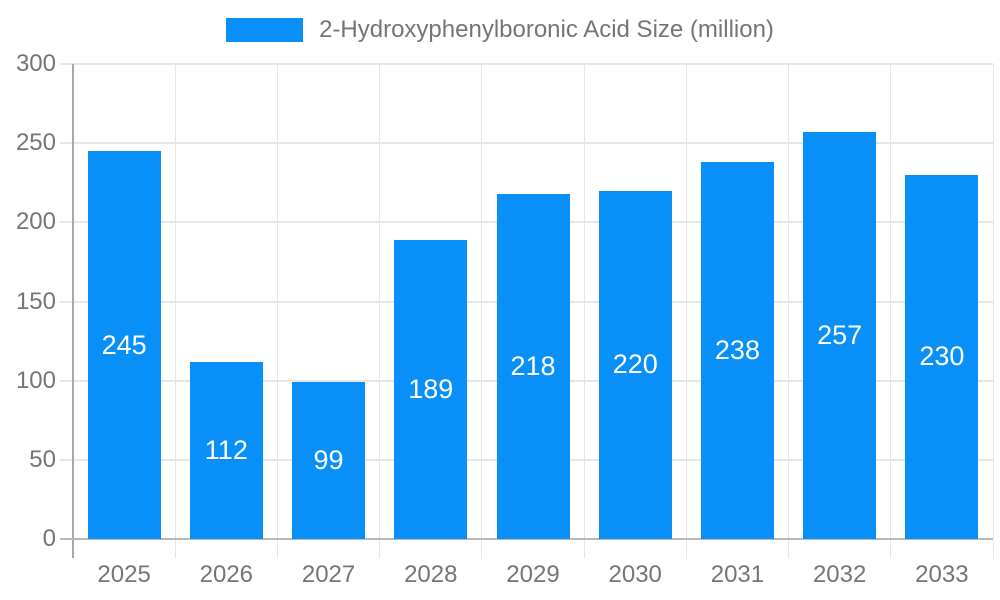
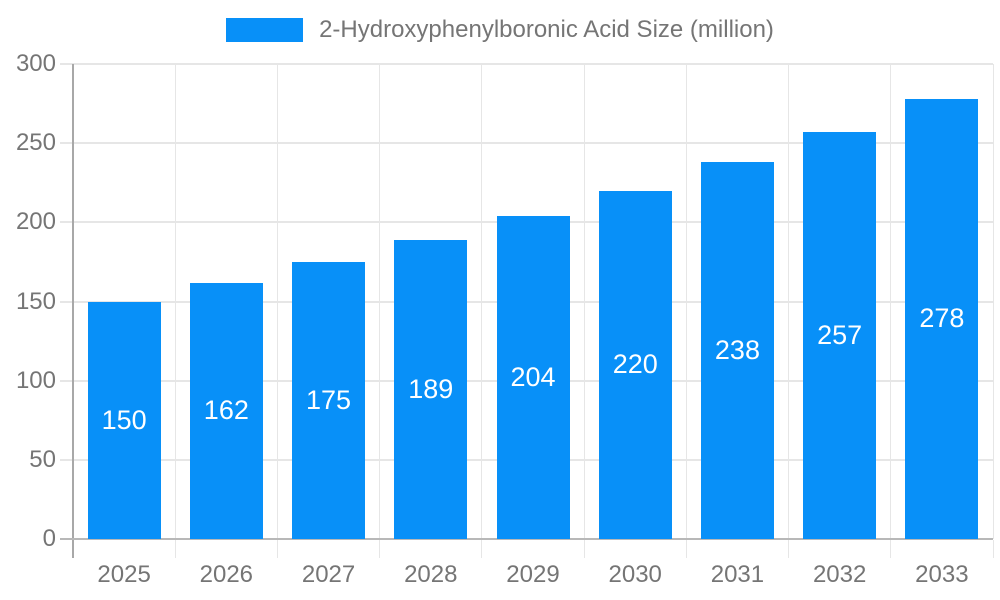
2025: 245 -> 150
2026: 112 -> 162
2027: 99 -> 175
2029: 218 -> 204
2033: 230 -> 278
